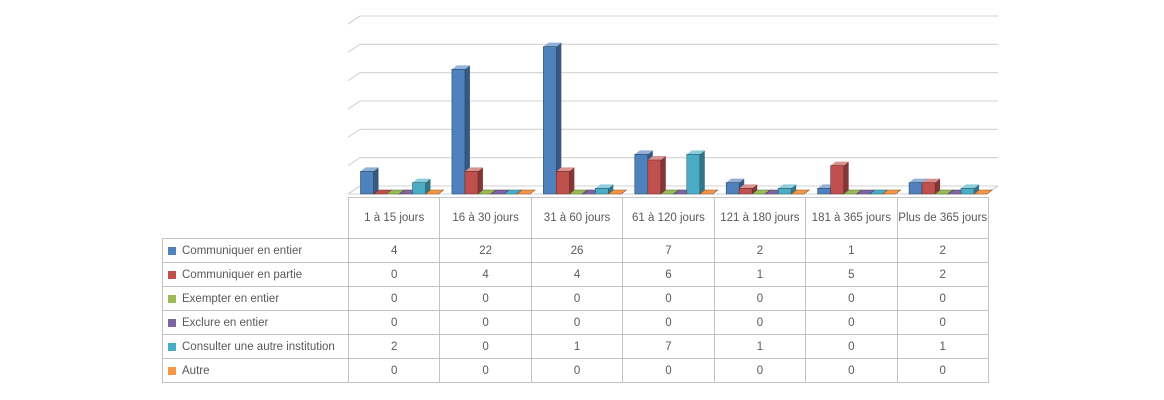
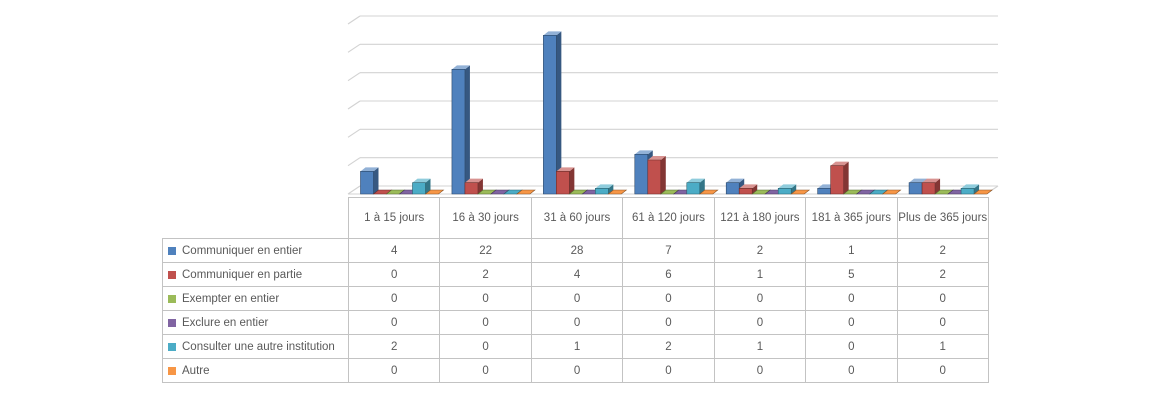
Communiquer en partie/16 à 30 jours: 4 -> 2
Communiquer en entier/31 à 60 jours: 26 -> 28
Consulter une autre institution/61 à 120 jours: 7 -> 2
